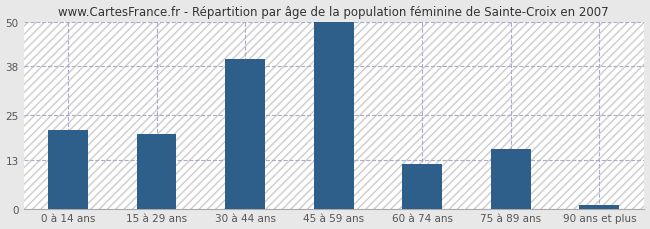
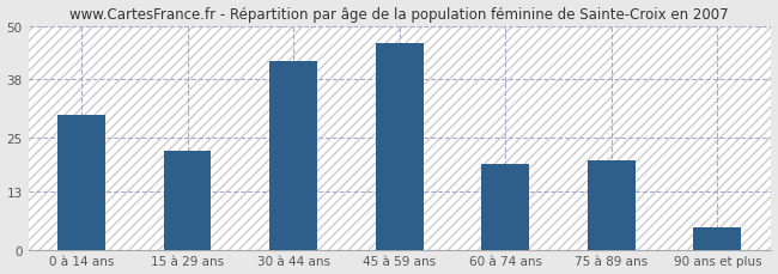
0 à 14 ans: 21 -> 30
15 à 29 ans: 20 -> 22
30 à 44 ans: 40 -> 42
45 à 59 ans: 50 -> 46
60 à 74 ans: 12 -> 19
75 à 89 ans: 16 -> 20
90 ans et plus: 1 -> 5
